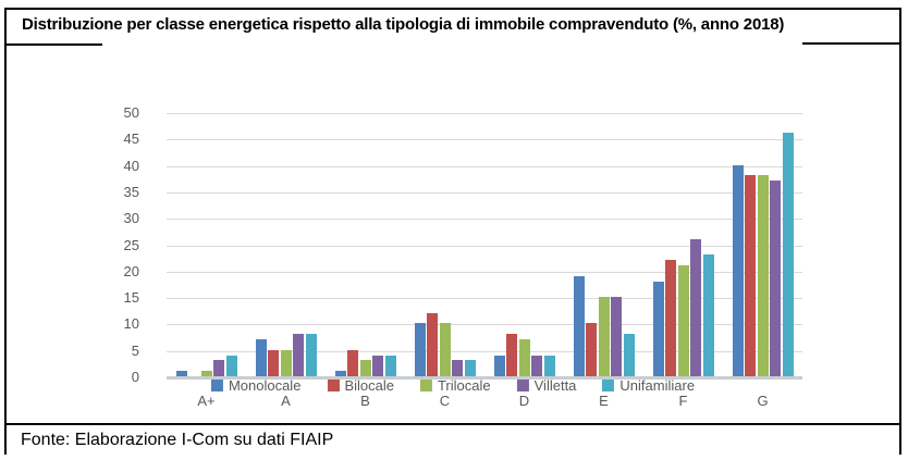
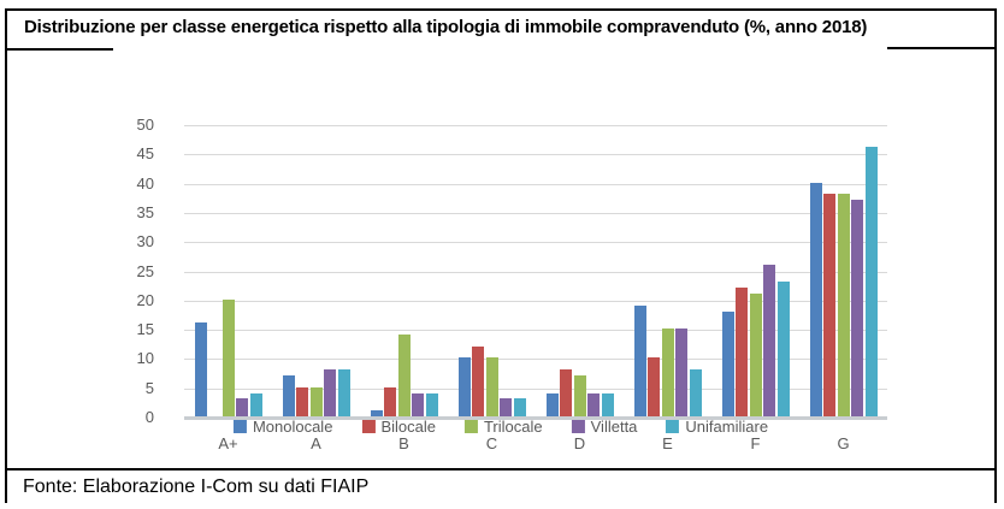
Monolocale/A+: 1 -> 16
Trilocale/A+: 1 -> 20
Trilocale/B: 3 -> 14
